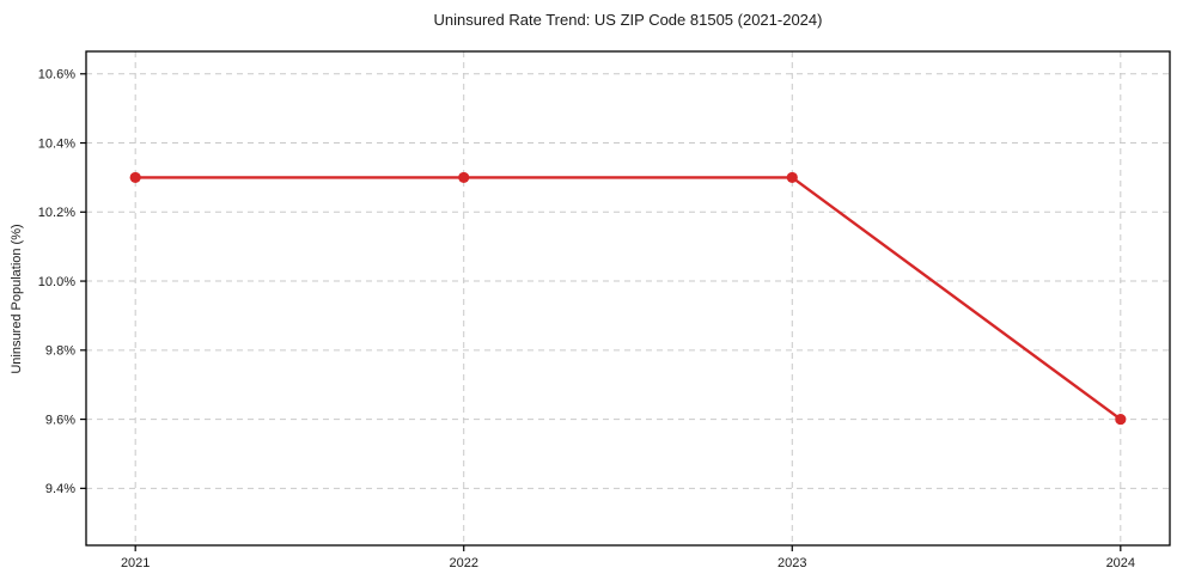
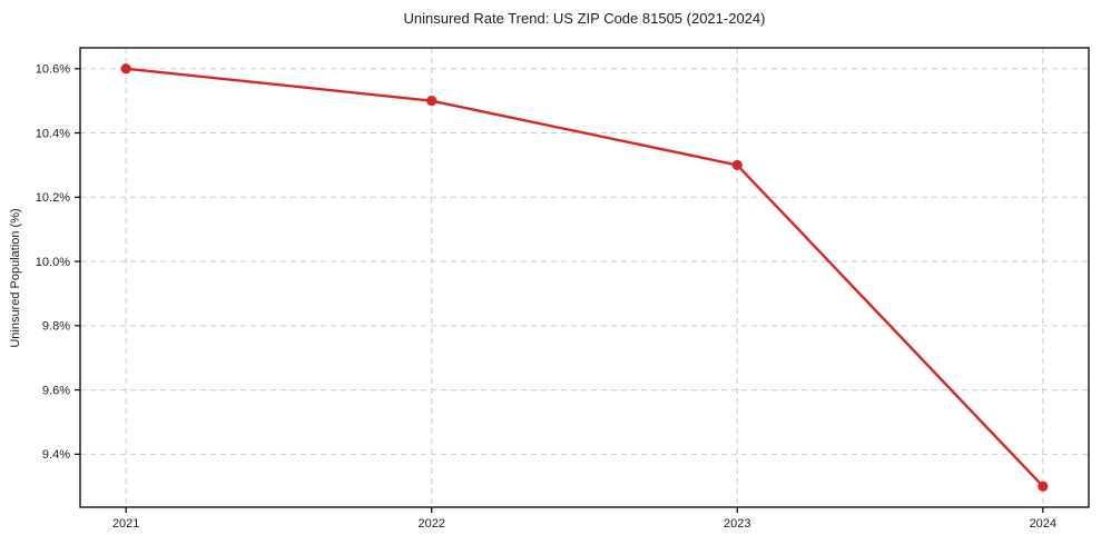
2021: 10.3% -> 10.6%
2022: 10.3% -> 10.5%
2024: 9.6% -> 9.3%
